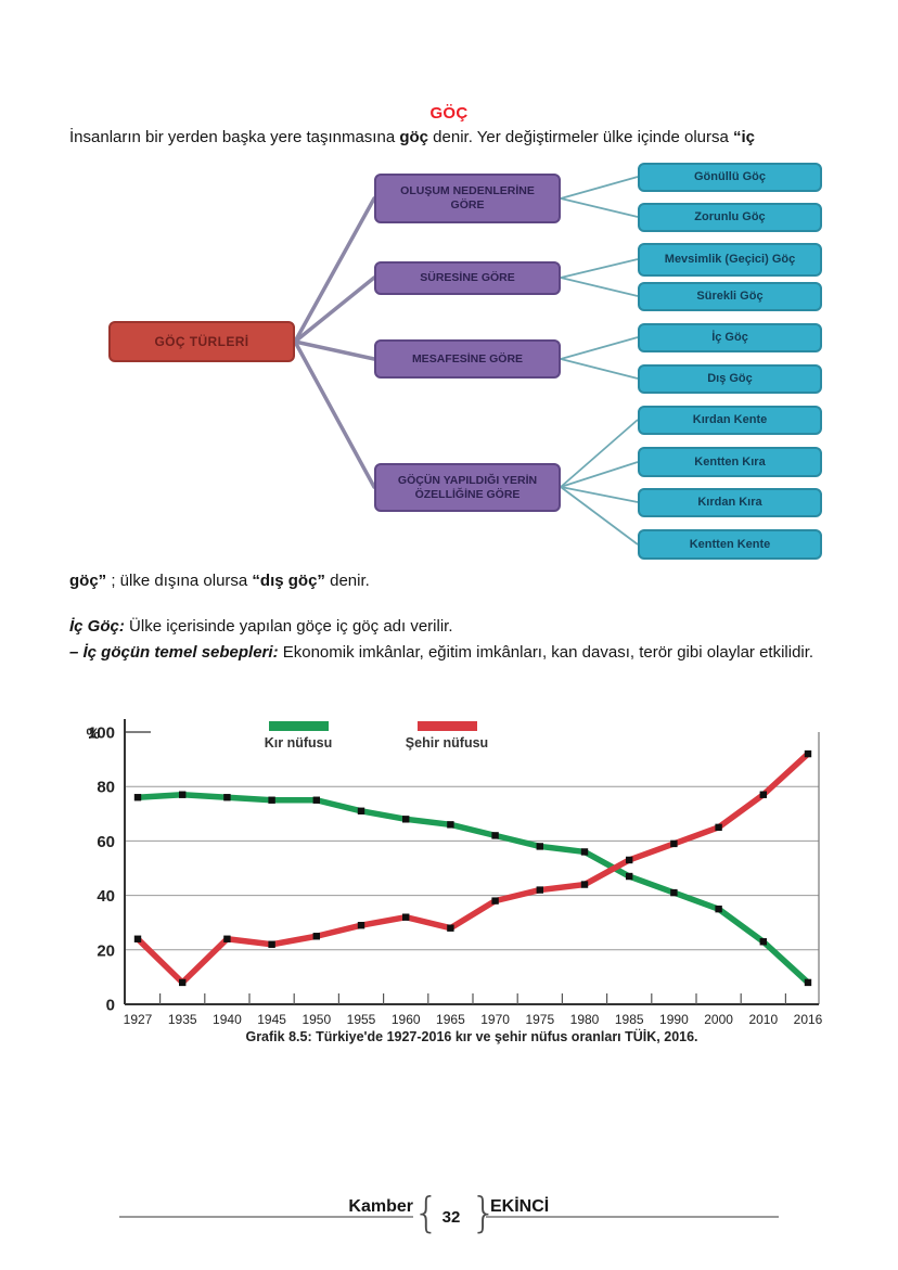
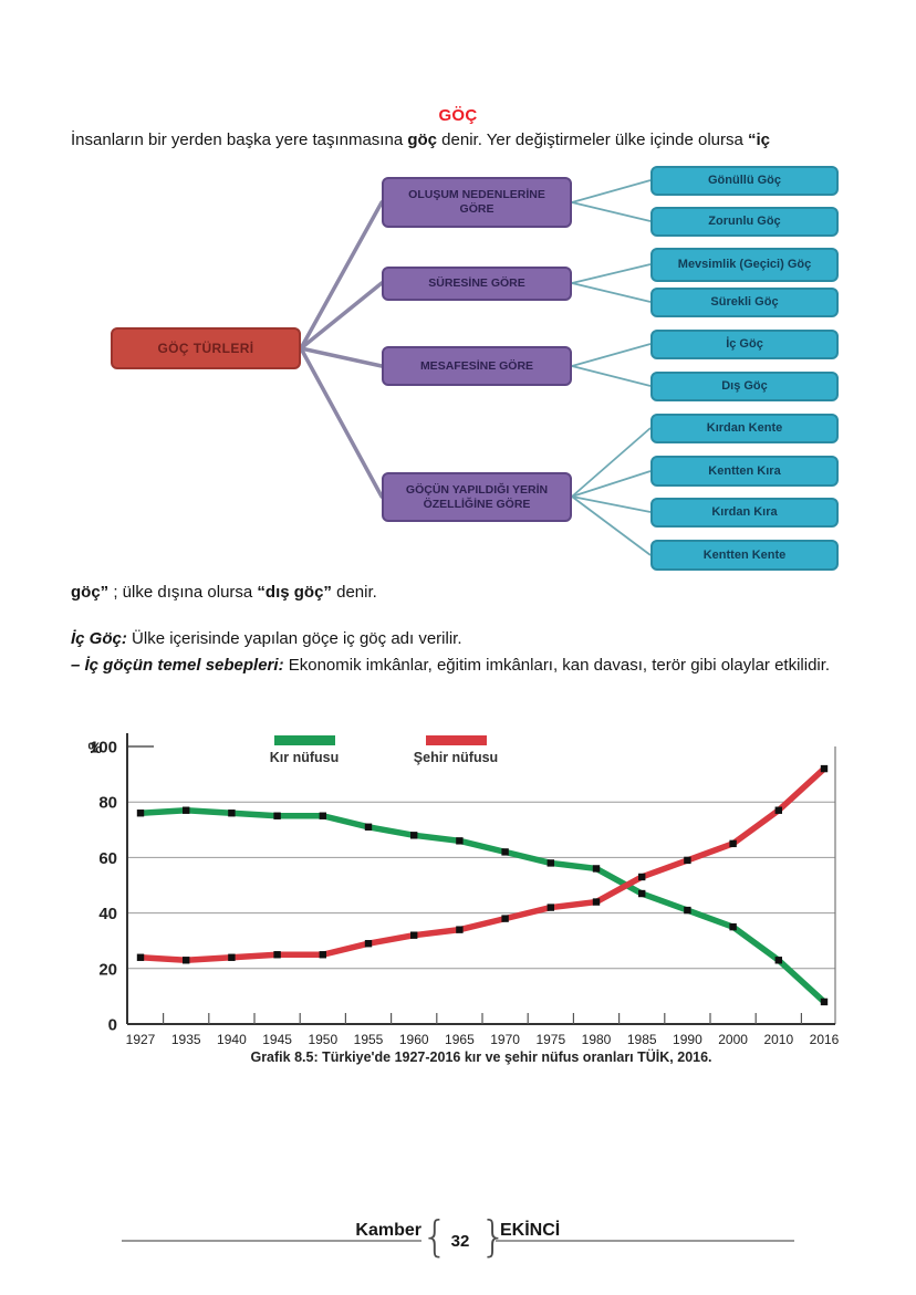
Şehir nüfusu/1935: 8 -> 23
Şehir nüfusu/1945: 22 -> 25
Şehir nüfusu/1965: 28 -> 34
